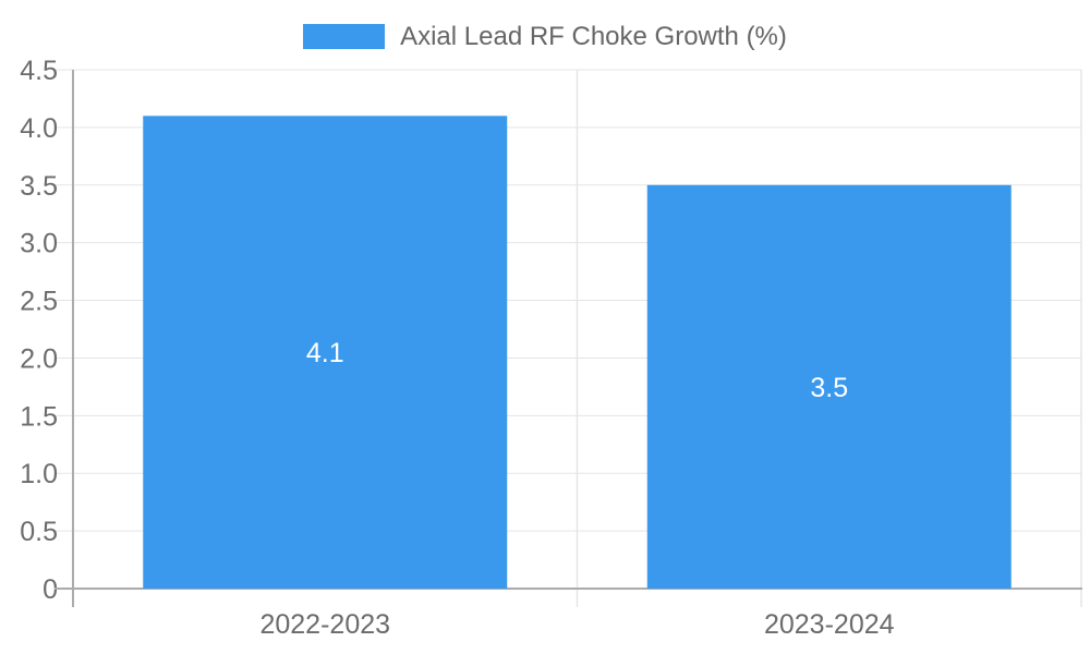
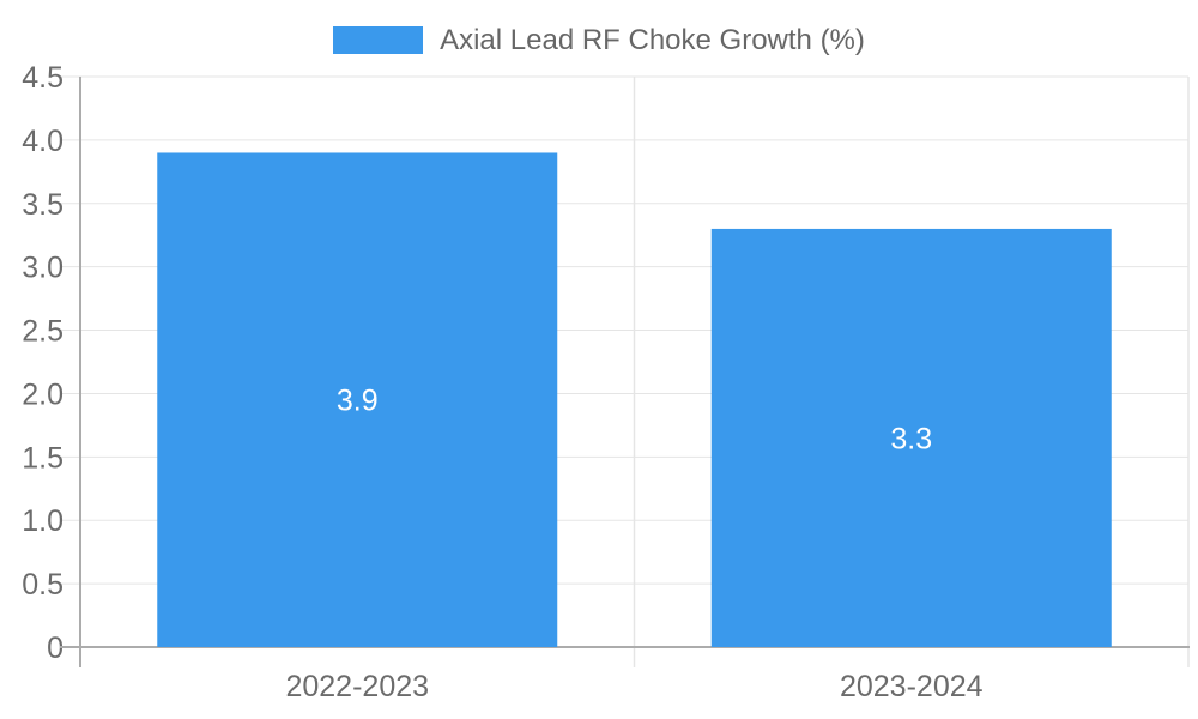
2022-2023: 4.1 -> 3.9
2023-2024: 3.5 -> 3.3
